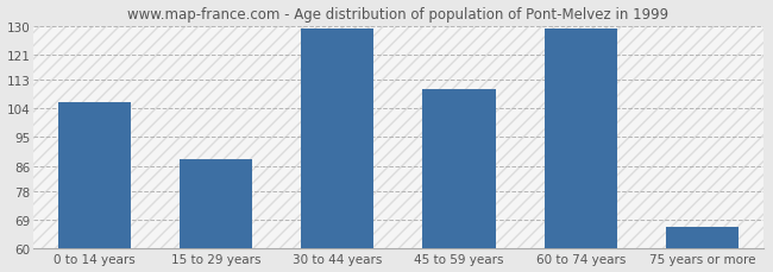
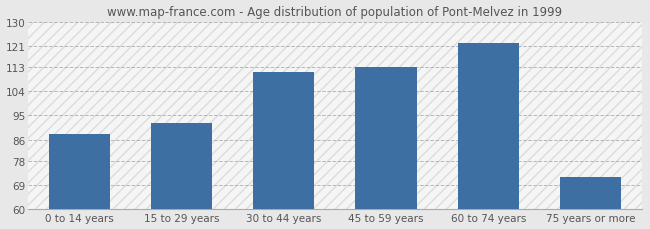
0 to 14 years: 106 -> 88
15 to 29 years: 88 -> 92
30 to 44 years: 129 -> 111
45 to 59 years: 110 -> 113
60 to 74 years: 129 -> 122
75 years or more: 67 -> 72
